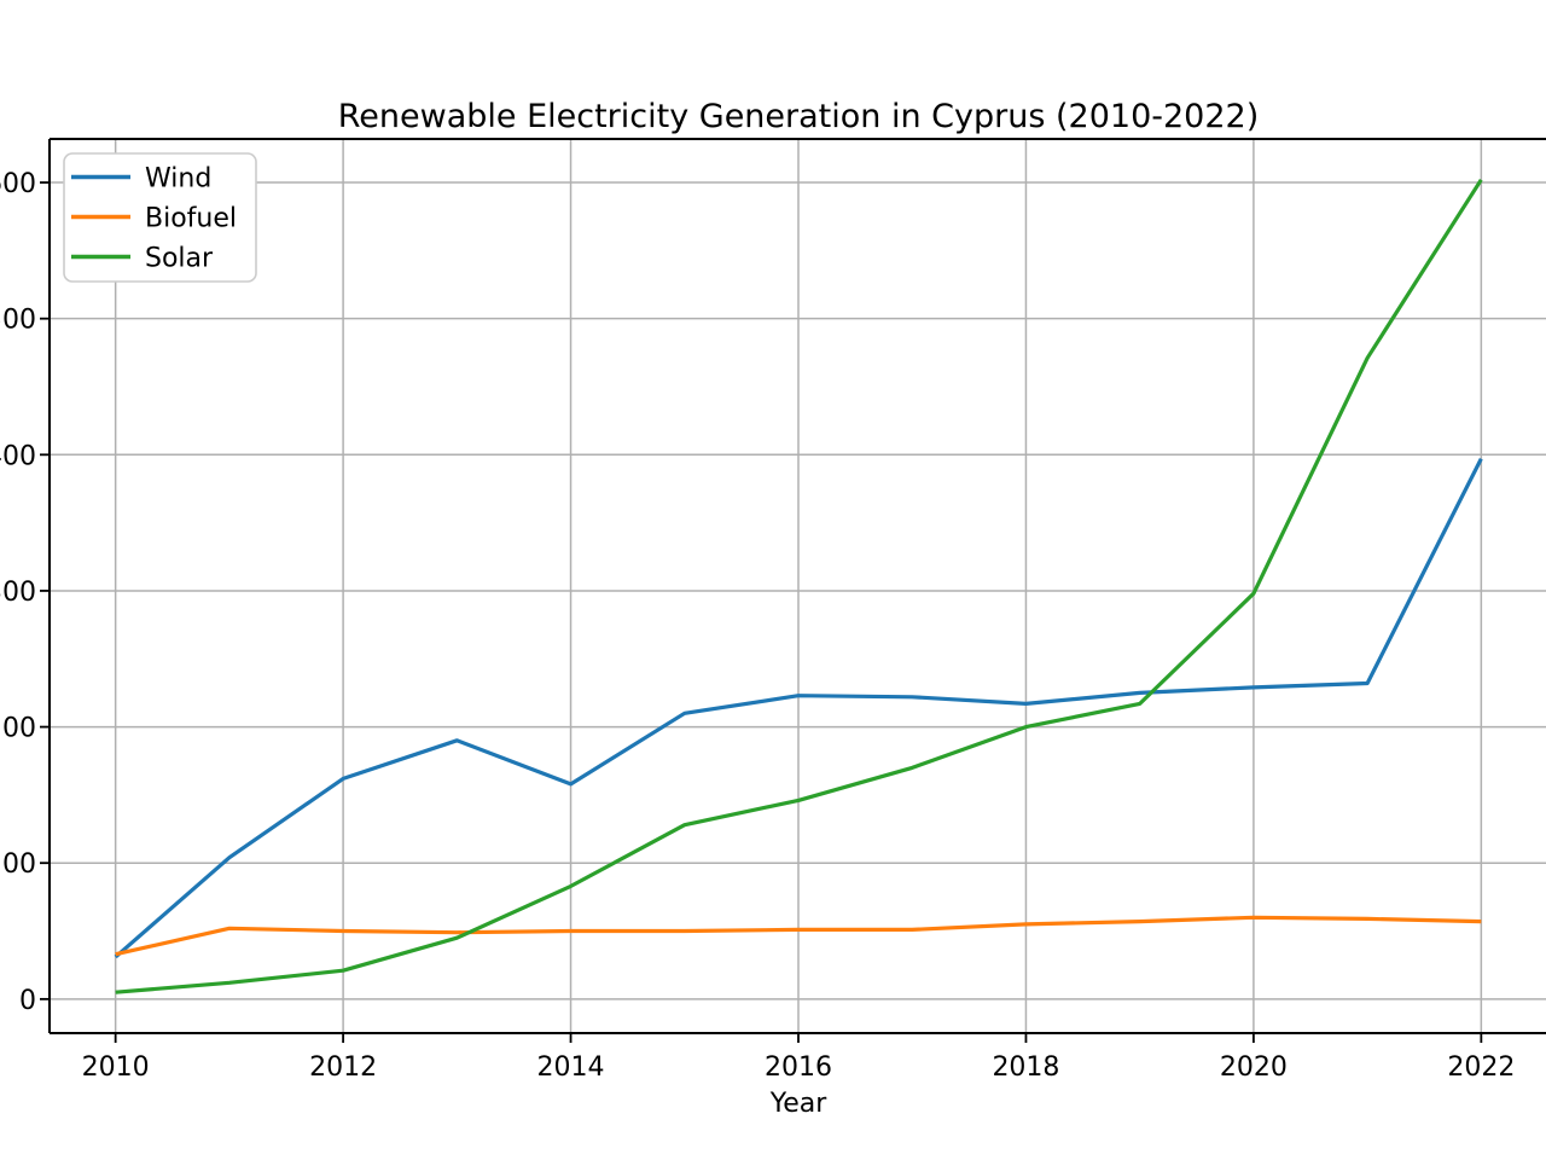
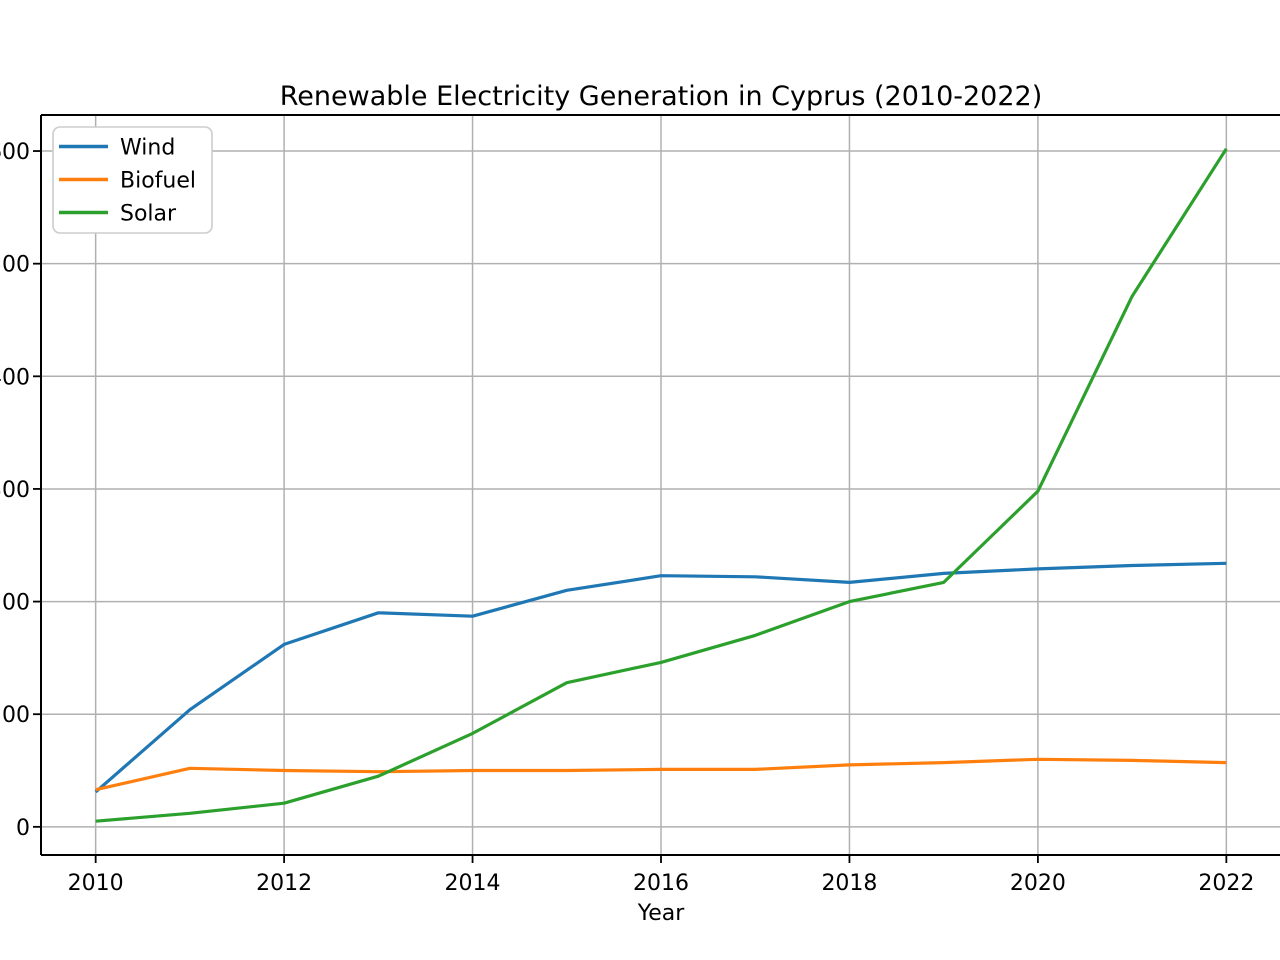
Wind/2014: 158 -> 187
Wind/2022: 397 -> 234
